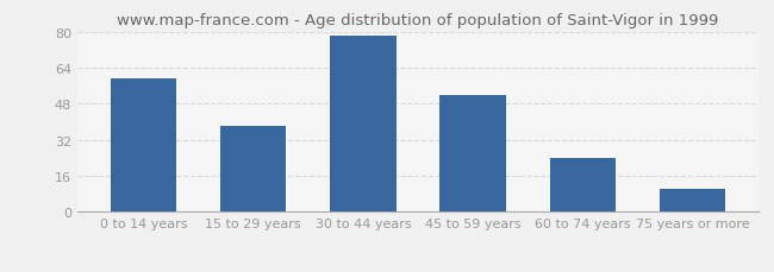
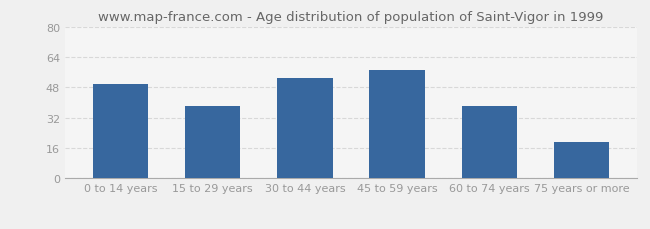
0 to 14 years: 59 -> 50
30 to 44 years: 78 -> 53
45 to 59 years: 52 -> 57
60 to 74 years: 24 -> 38
75 years or more: 10 -> 19
